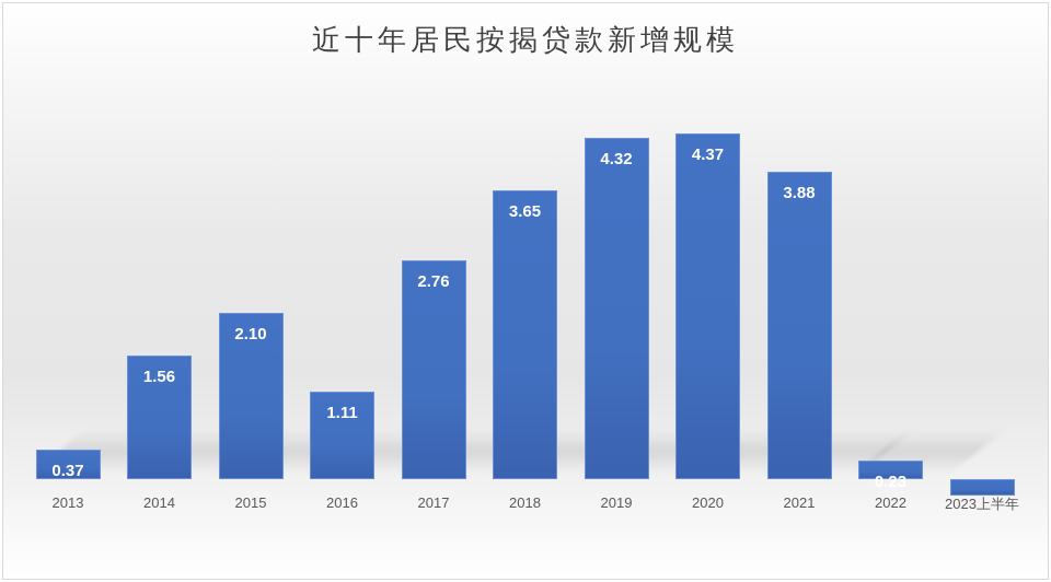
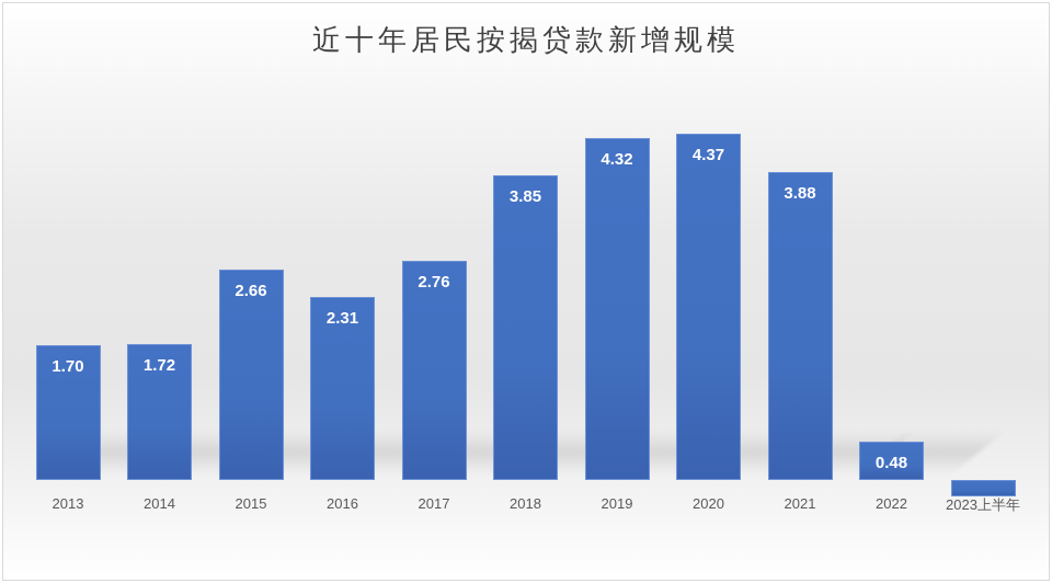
2013: 0.37 -> 1.70
2014: 1.56 -> 1.72
2015: 2.10 -> 2.66
2016: 1.11 -> 2.31
2018: 3.65 -> 3.85
2022: 0.23 -> 0.48
